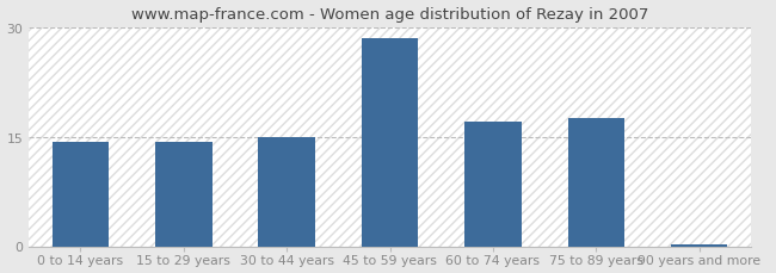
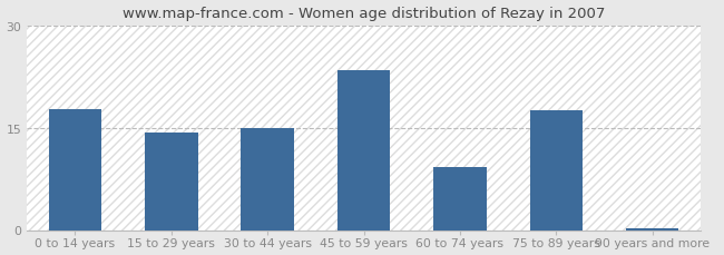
0 to 14 years: 14.3 -> 17.8
45 to 59 years: 28.5 -> 23.4
60 to 74 years: 17.0 -> 9.2
